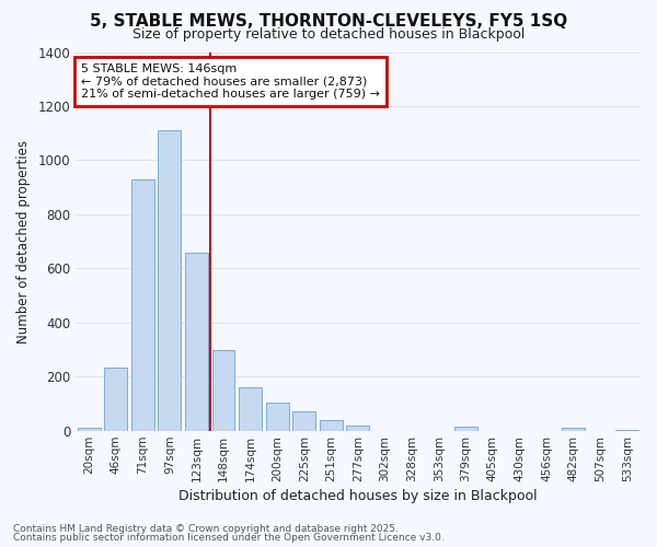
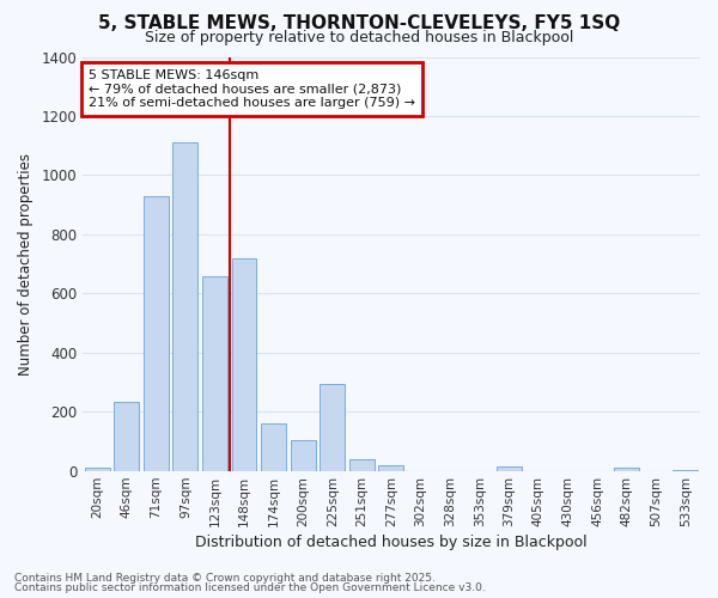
148sqm: 300 -> 720
225sqm: 70 -> 295
